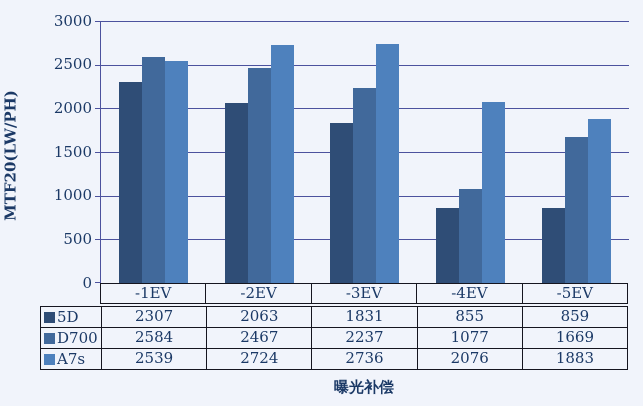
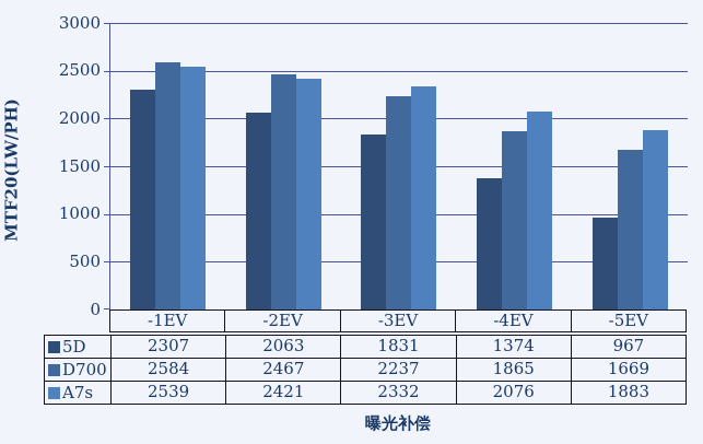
A7s/-2EV: 2724 -> 2421
A7s/-3EV: 2736 -> 2332
5D/-4EV: 855 -> 1374
D700/-4EV: 1077 -> 1865
5D/-5EV: 859 -> 967
